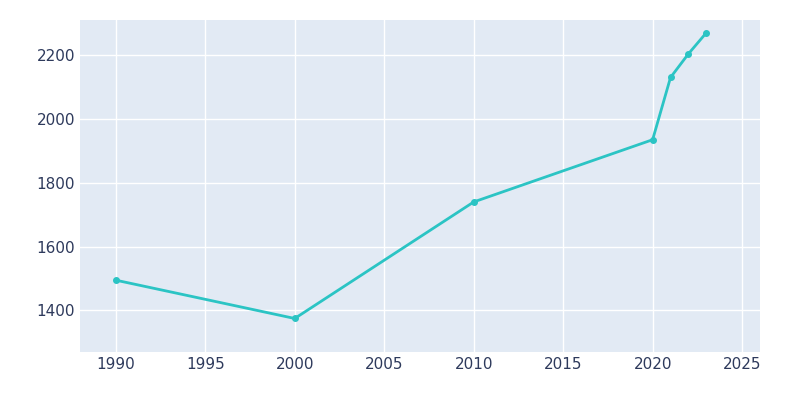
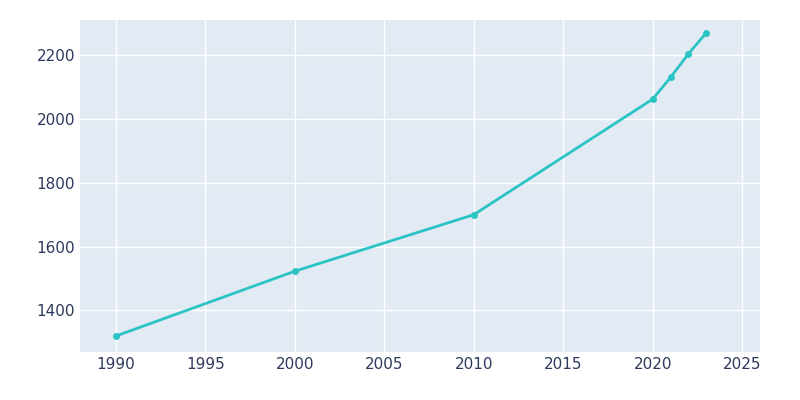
1990: 1495 -> 1320
2000: 1375 -> 1523
2010: 1740 -> 1700
2020: 1935 -> 2062
